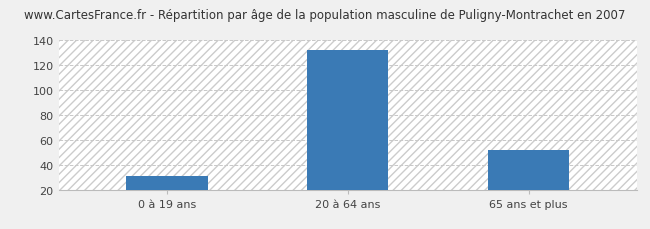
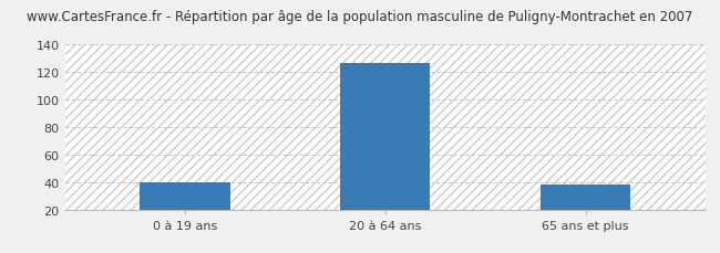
0 à 19 ans: 31 -> 40
20 à 64 ans: 132 -> 127
65 ans et plus: 52 -> 38
